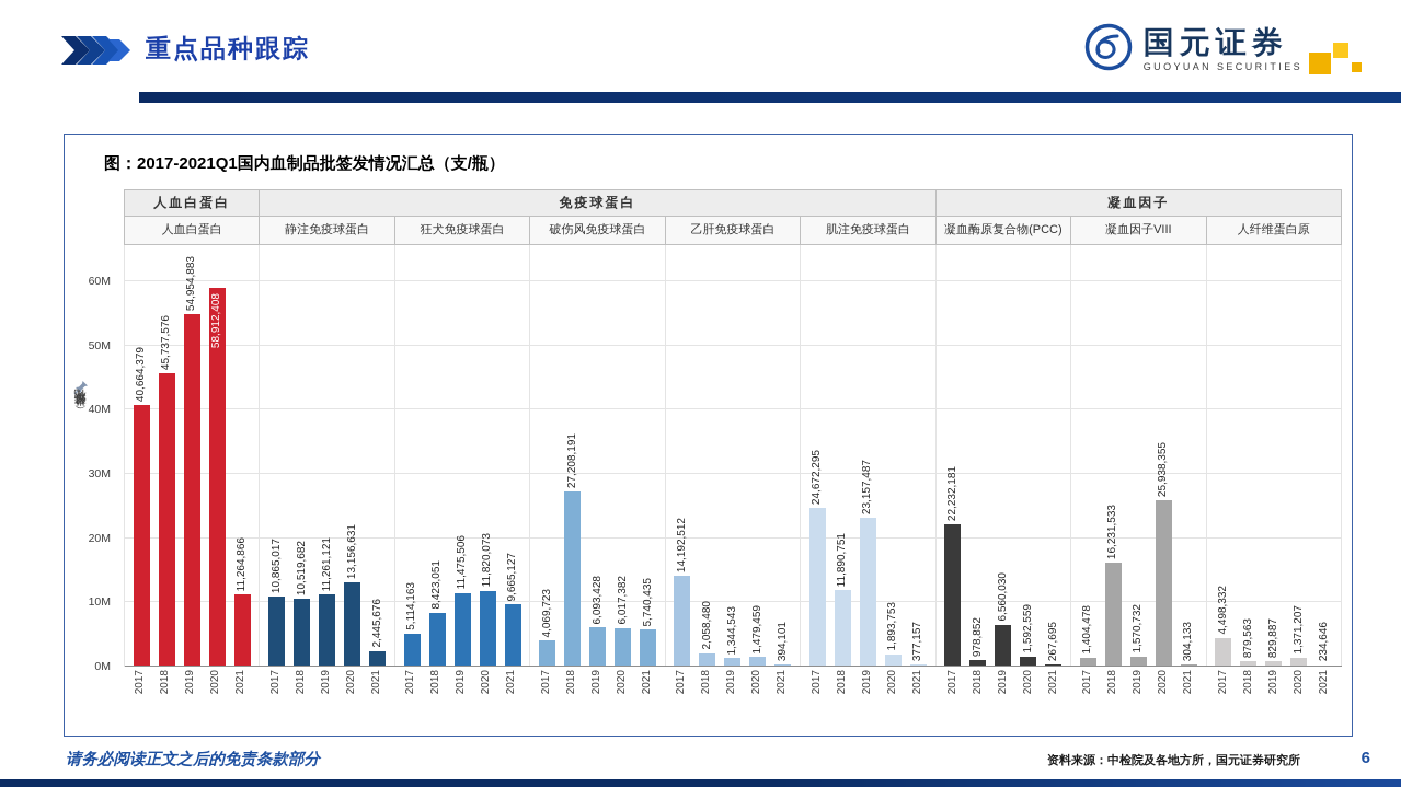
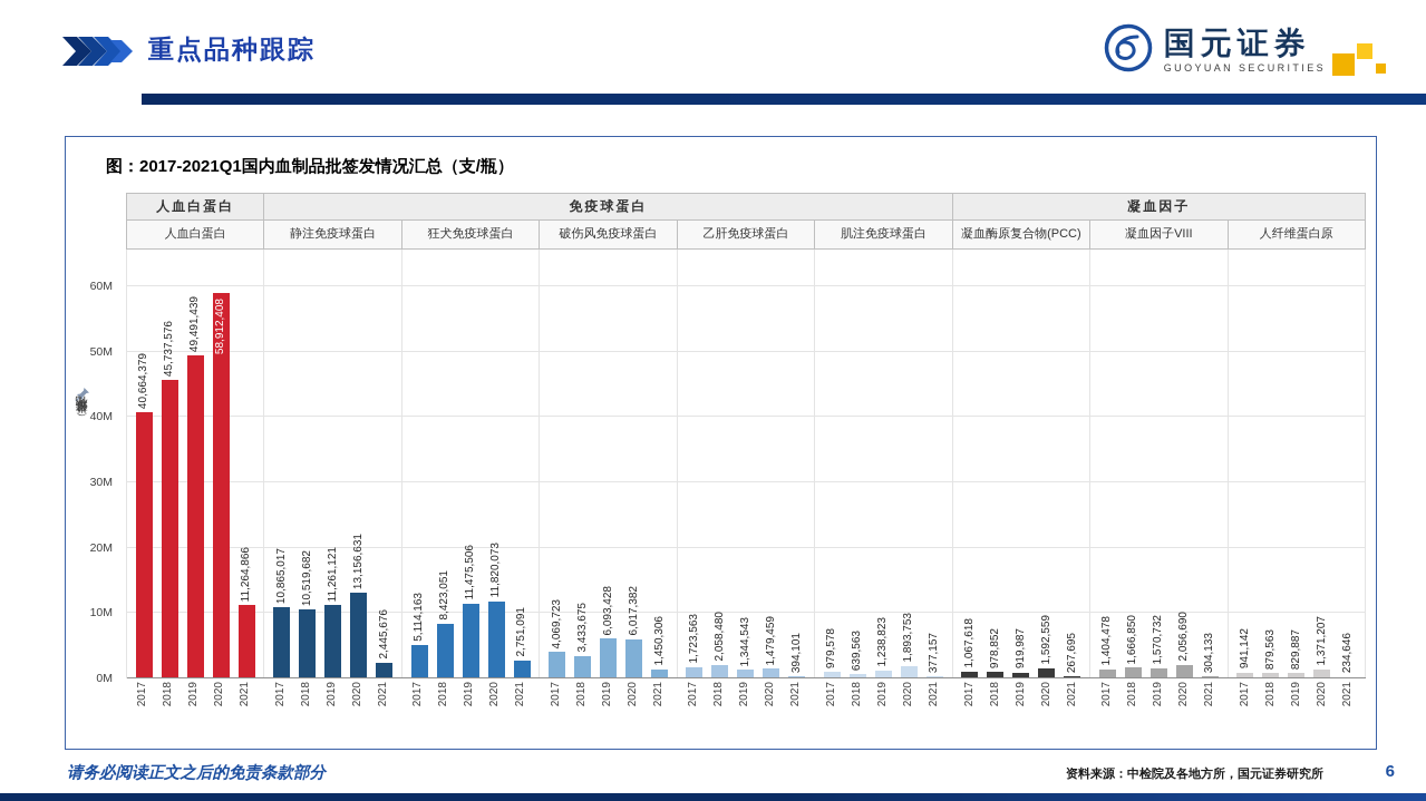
乙肝免疫球蛋白/2017: 14,192,512 -> 1,723,563
肌注免疫球蛋白/2017: 24,672,295 -> 979,578
凝血酶原复合物(PCC)/2017: 22,232,181 -> 1,067,618
人纤维蛋白原/2017: 4,498,332 -> 941,142
破伤风免疫球蛋白/2018: 27,208,191 -> 3,433,675
肌注免疫球蛋白/2018: 11,890,751 -> 639,563
凝血因子VIII/2018: 16,231,533 -> 1,666,850
人血白蛋白/2019: 54,954,883 -> 49,491,439
肌注免疫球蛋白/2019: 23,157,487 -> 1,238,823
凝血酶原复合物(PCC)/2019: 6,560,030 -> 919,987
凝血因子VIII/2020: 25,938,355 -> 2,056,690
狂犬免疫球蛋白/2021: 9,665,127 -> 2,751,091
破伤风免疫球蛋白/2021: 5,740,435 -> 1,450,306
